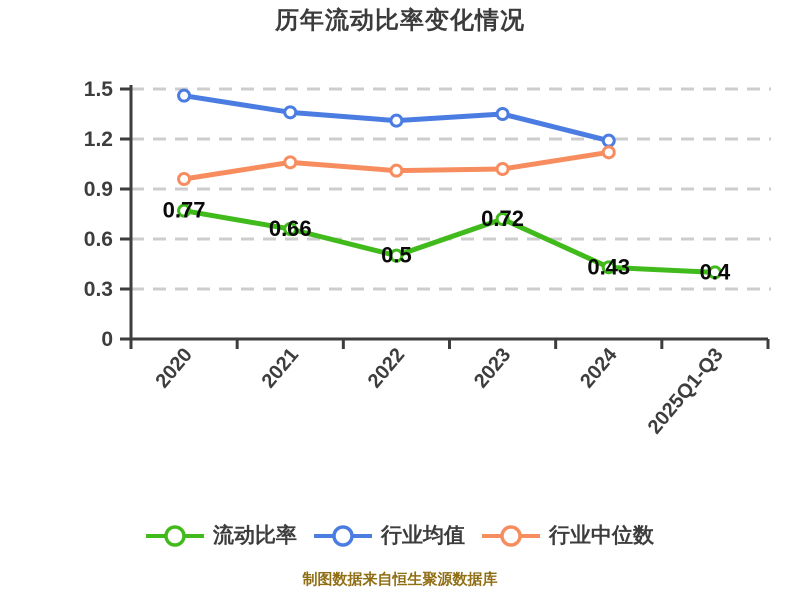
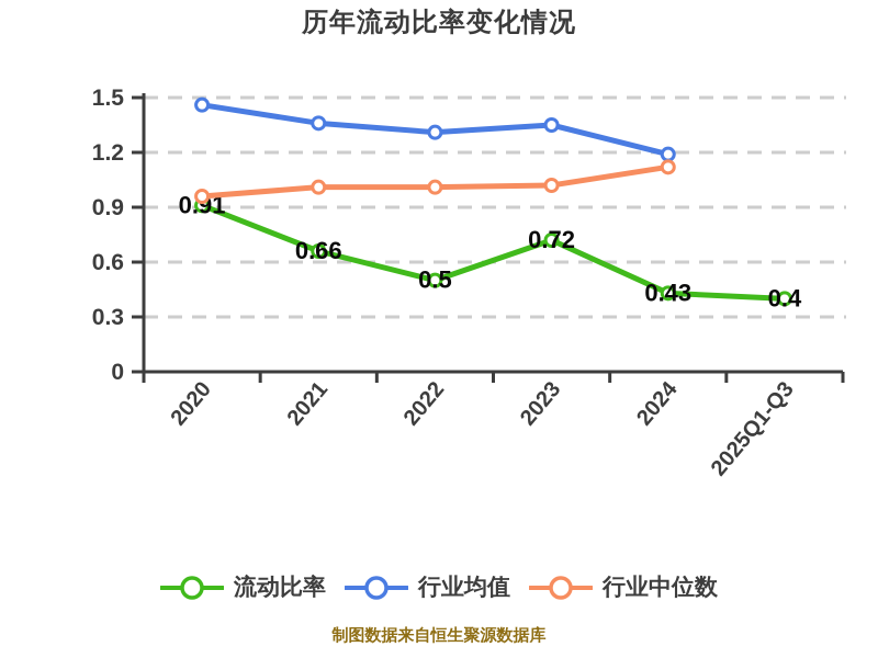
流动比率/2020: 0.77 -> 0.91
行业中位数/2021: 1.06 -> 1.01
